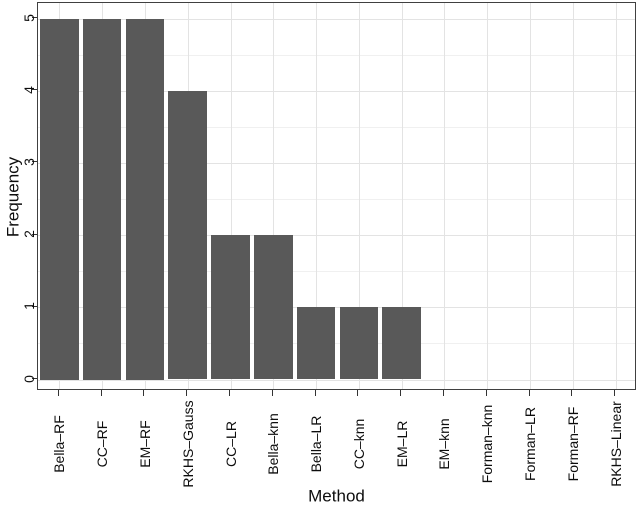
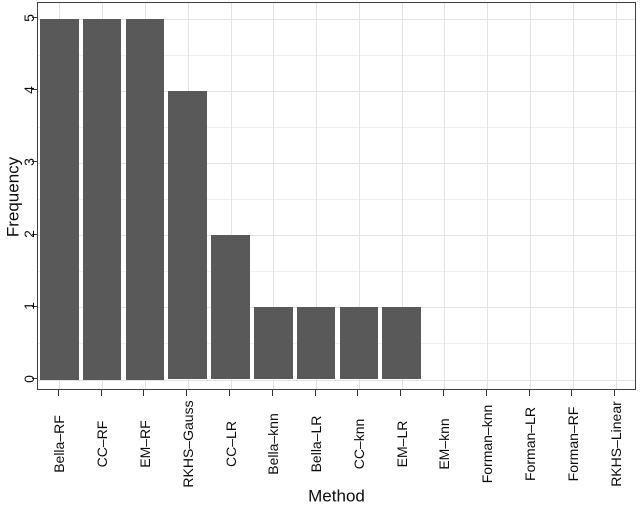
Bella–knn: 2 -> 1
